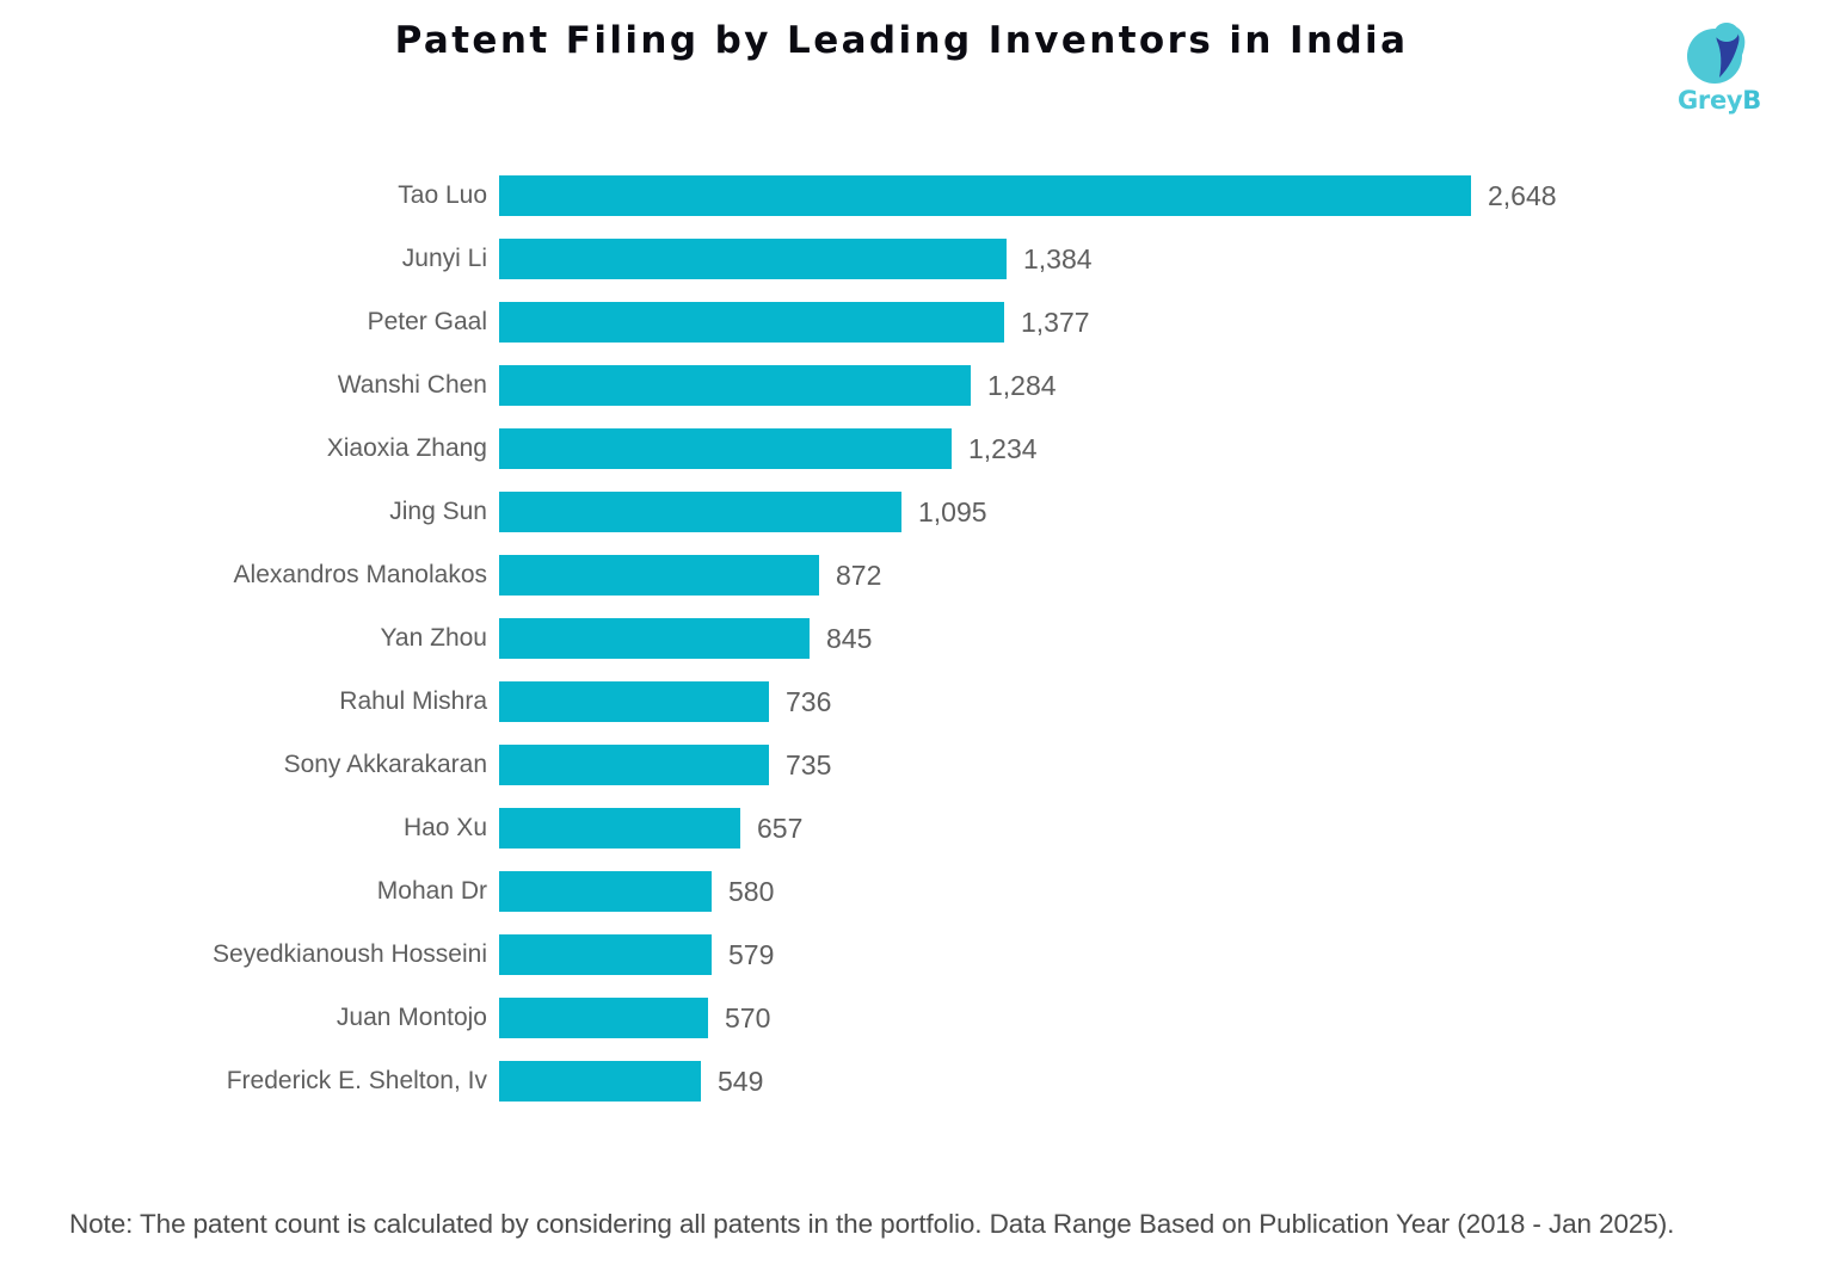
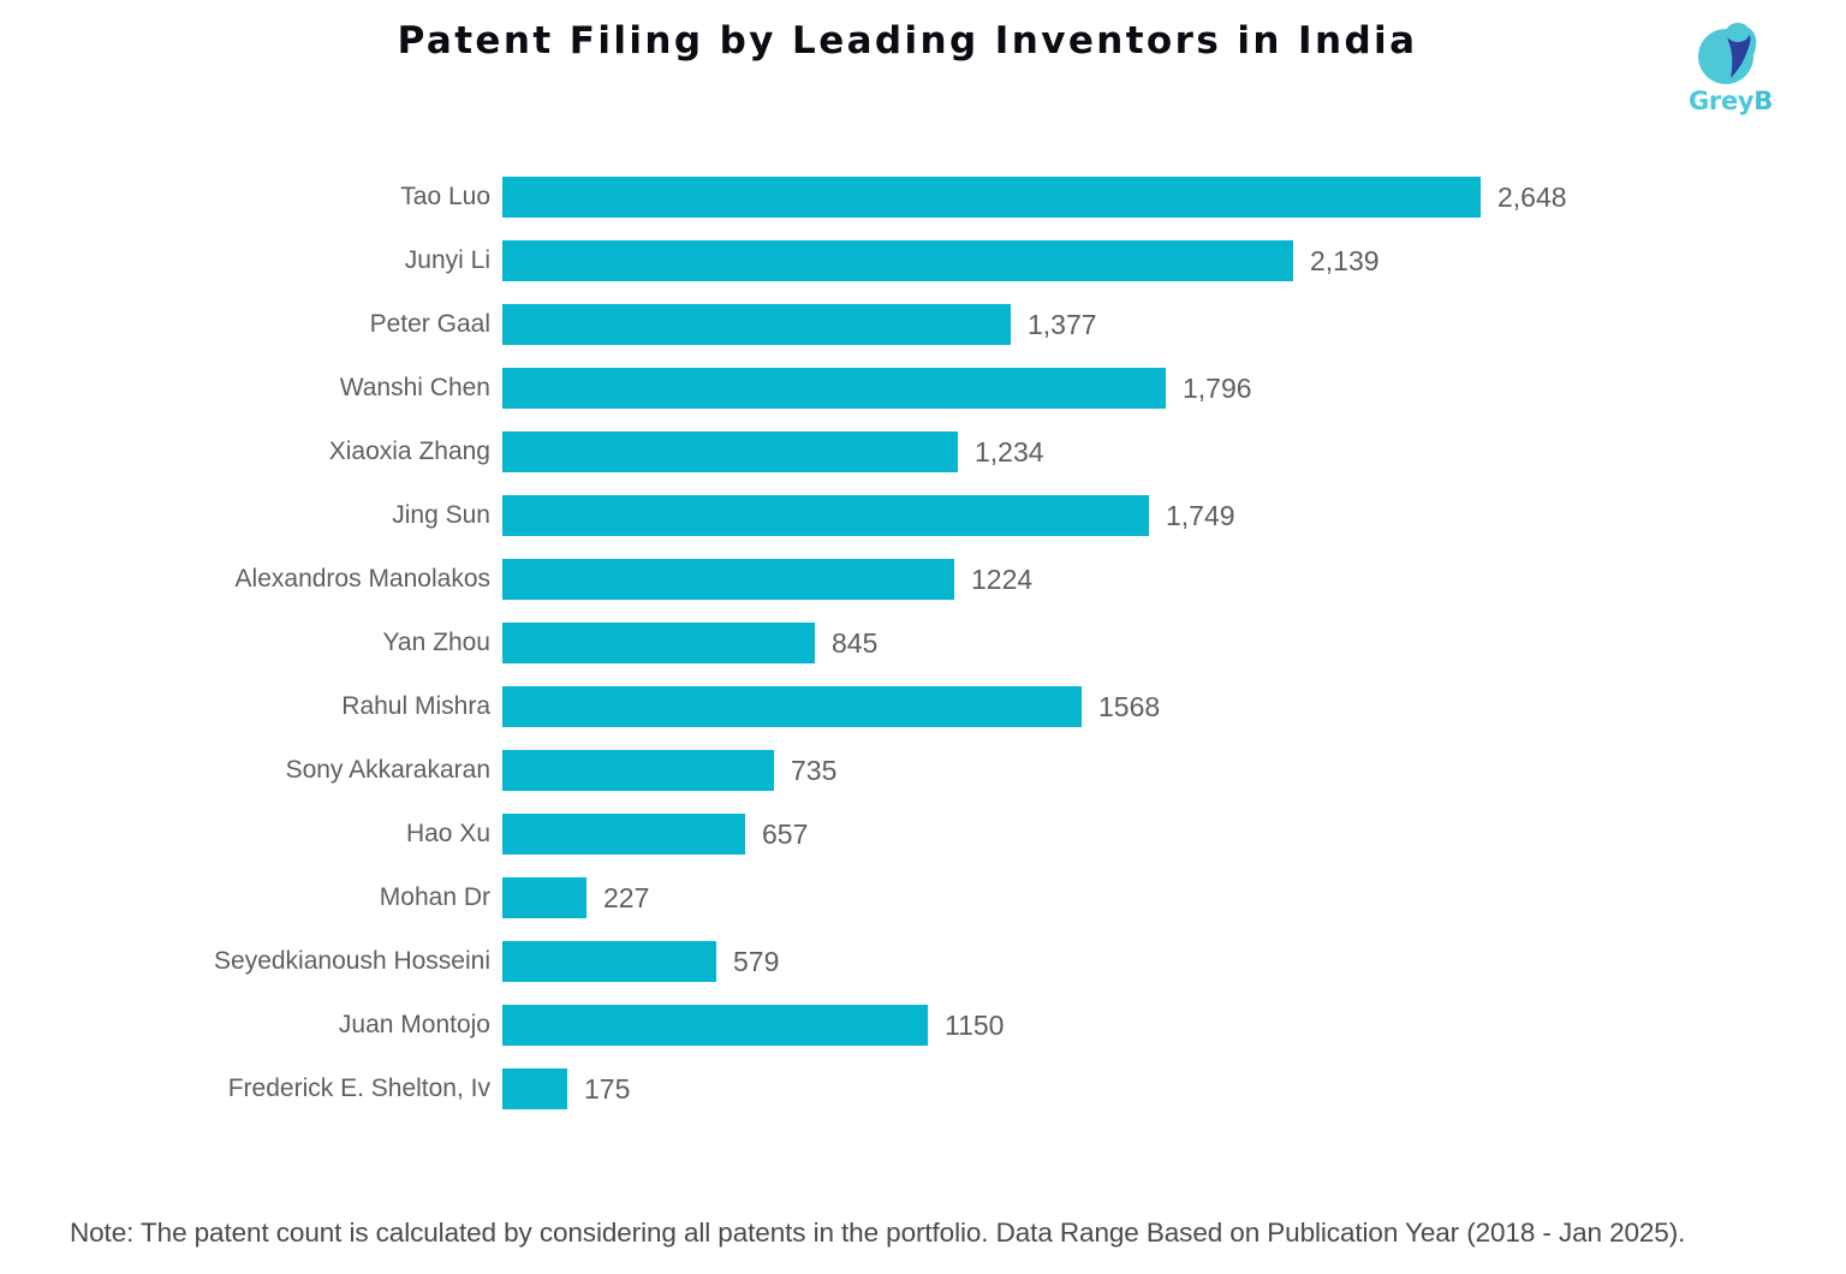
Junyi Li: 1,384 -> 2,139
Wanshi Chen: 1,284 -> 1,796
Jing Sun: 1,095 -> 1,749
Alexandros Manolakos: 872 -> 1224
Rahul Mishra: 736 -> 1568
Mohan Dr: 580 -> 227
Juan Montojo: 570 -> 1150
Frederick E. Shelton, Iv: 549 -> 175
